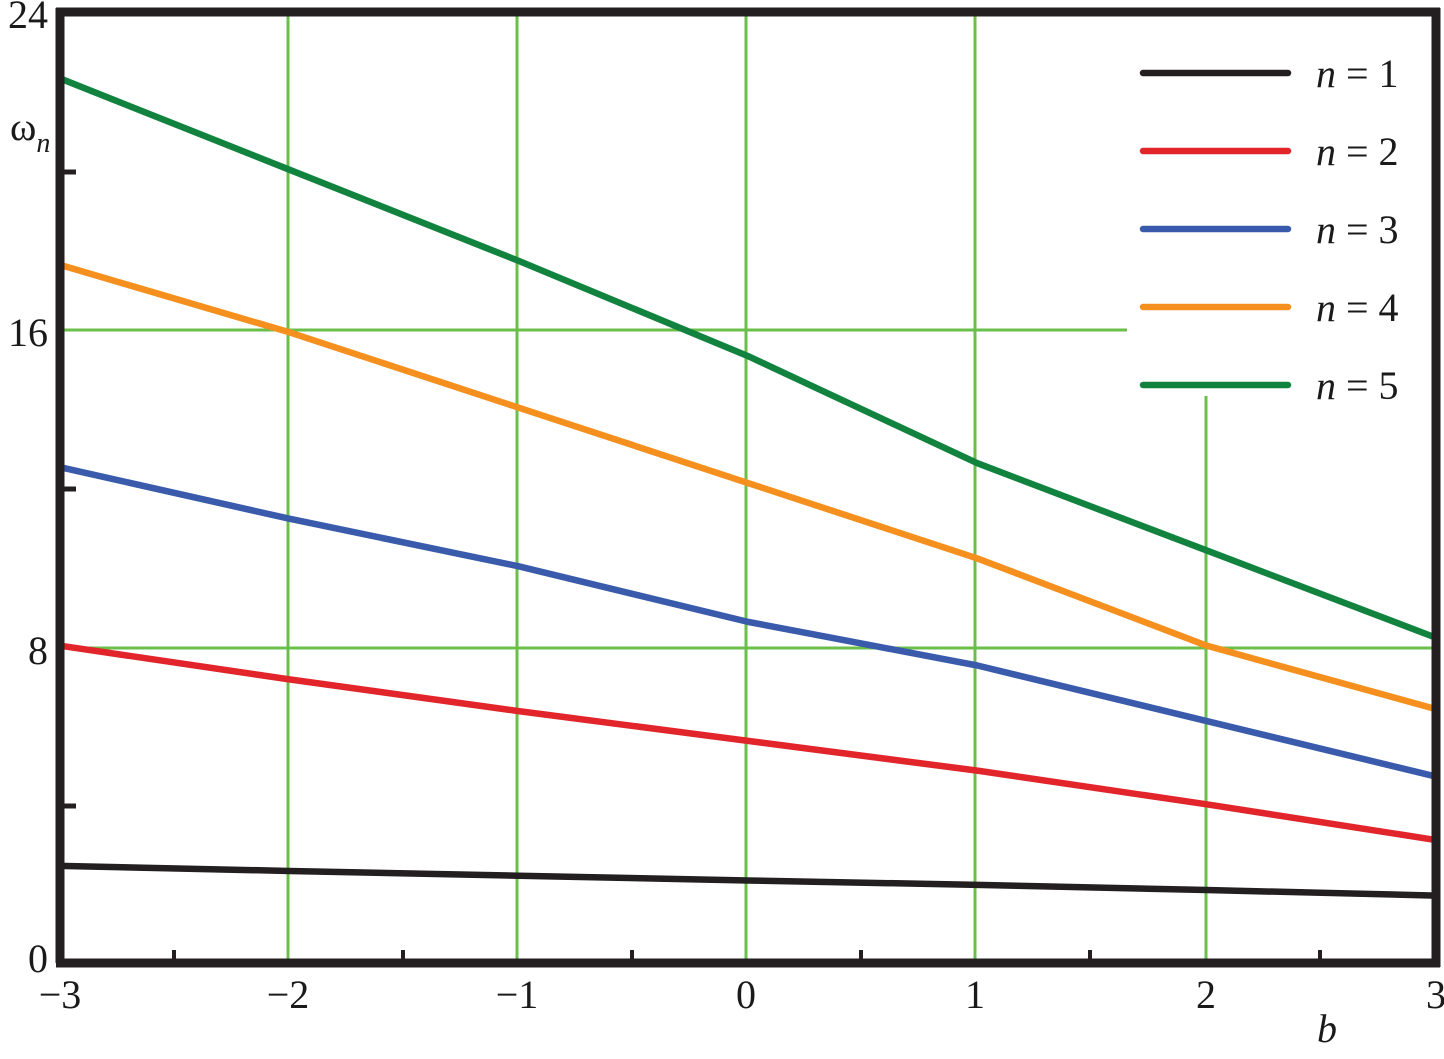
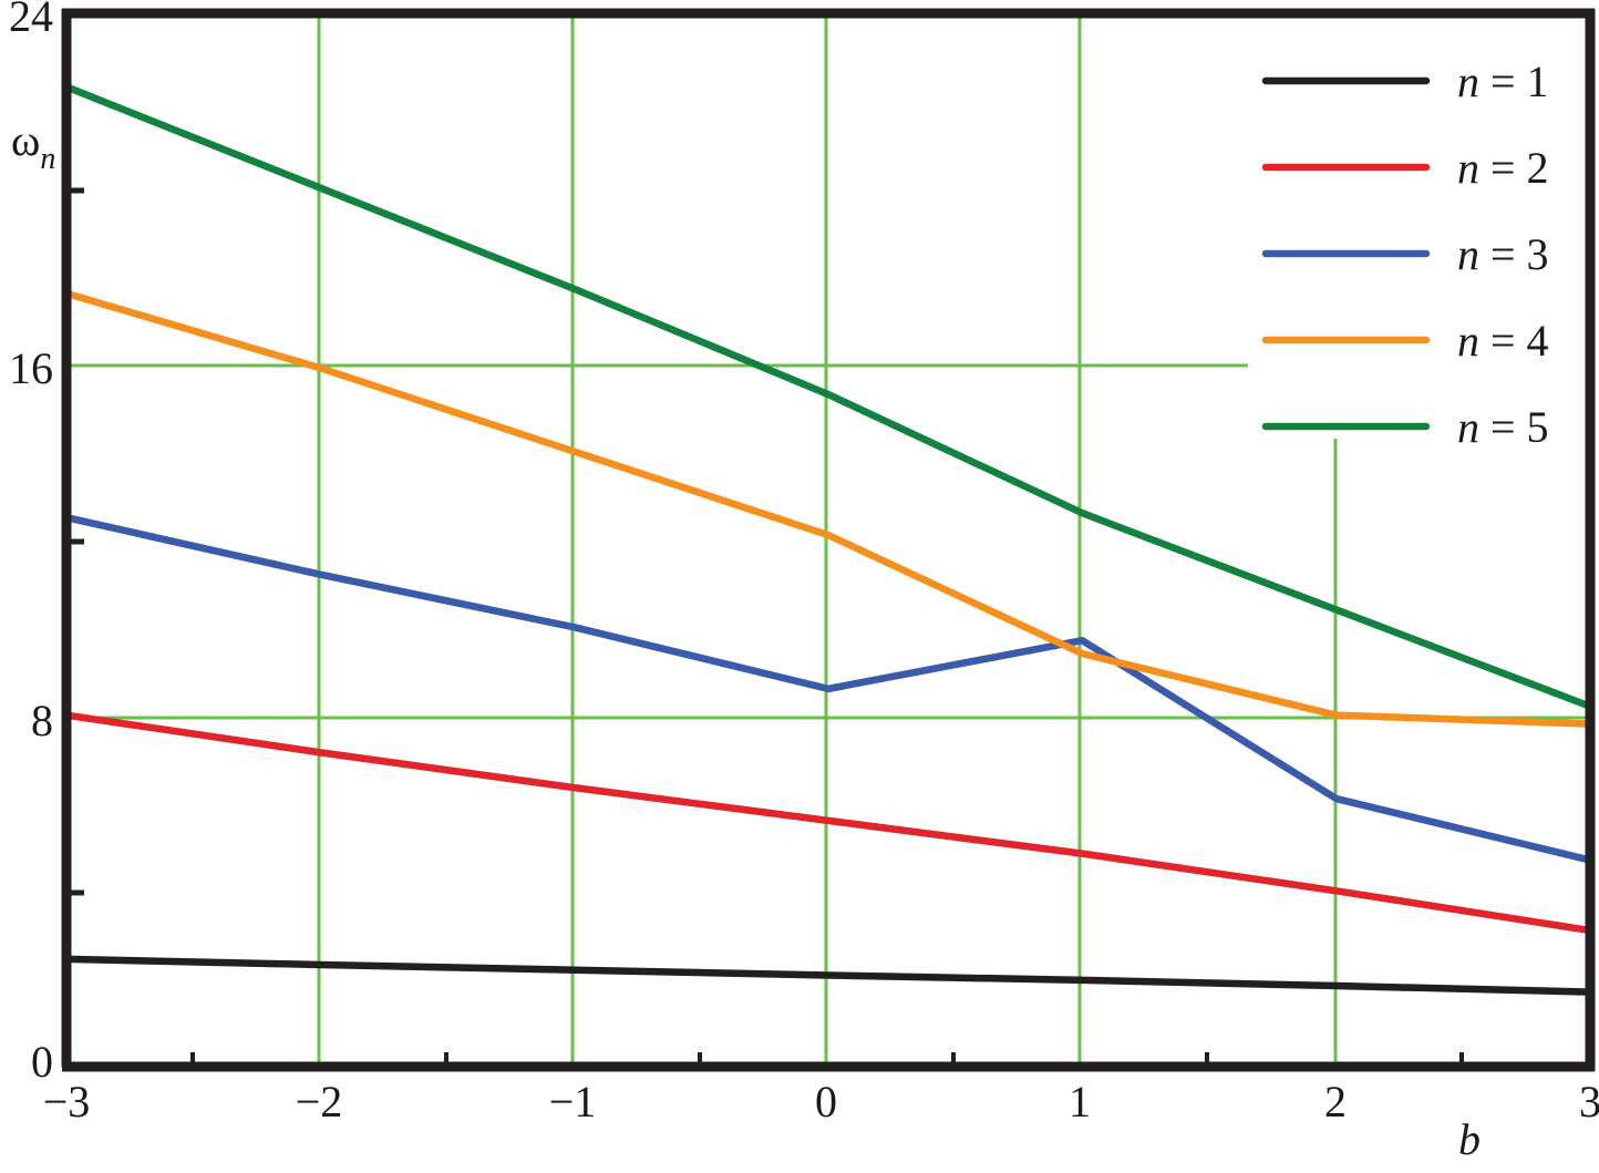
n = 3/1: 7.5 -> 9.7
n = 4/1: 10.2 -> 9.4
n = 4/3: 6.4 -> 7.8
